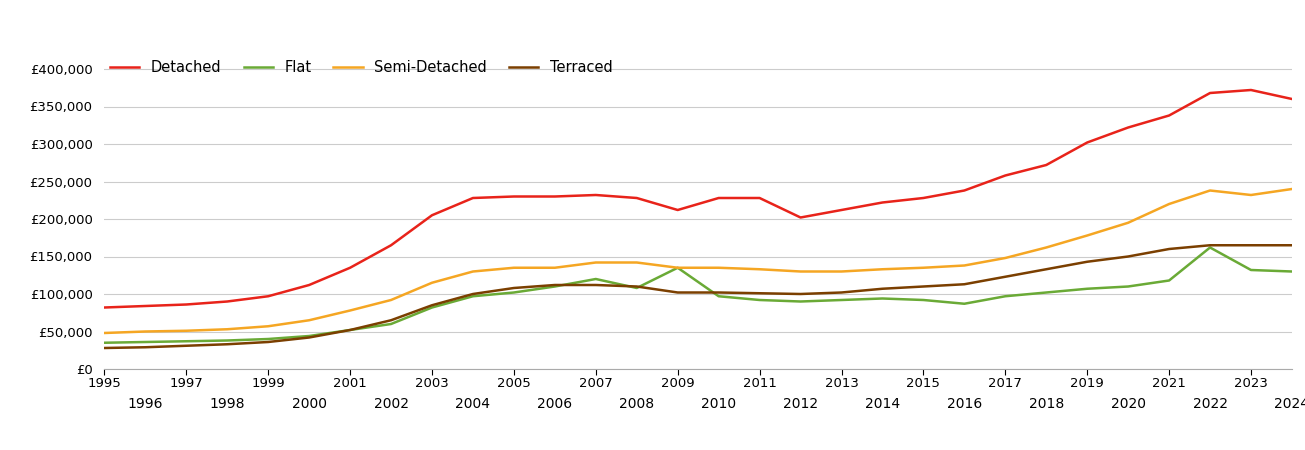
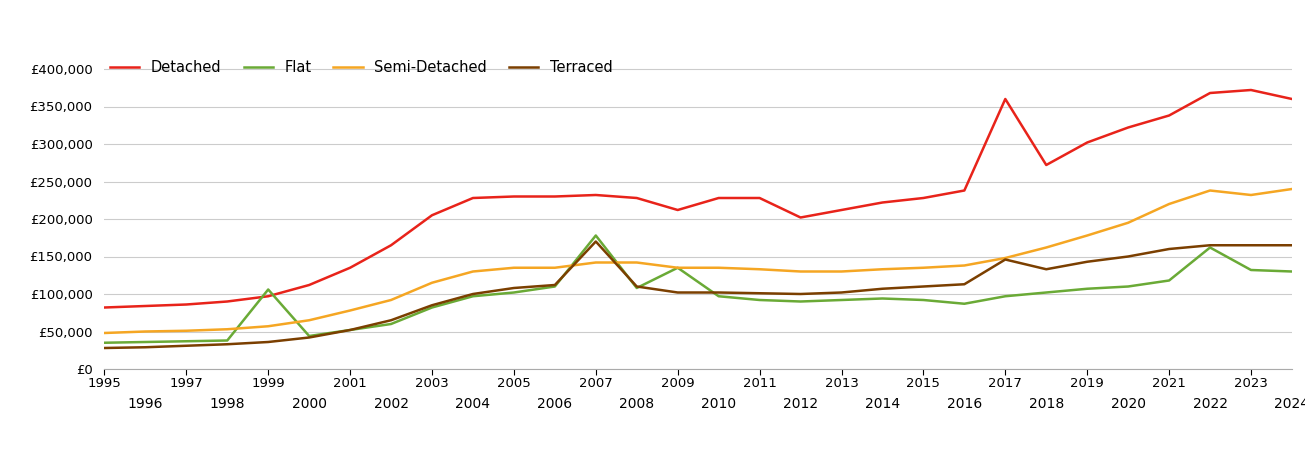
Flat/1999: £40,000 -> £106,000
Flat/2007: £120,000 -> £178,000
Terraced/2007: £112,000 -> £170,000
Detached/2017: £258,000 -> £360,000
Terraced/2017: £123,000 -> £146,000
